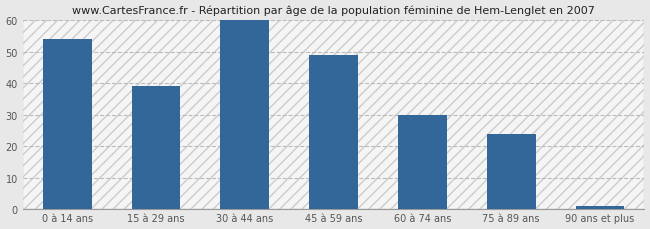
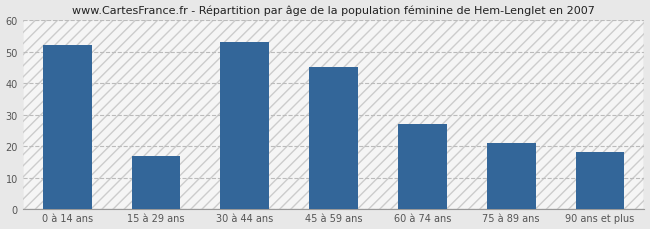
0 à 14 ans: 54 -> 52
15 à 29 ans: 39 -> 17
30 à 44 ans: 60 -> 53
45 à 59 ans: 49 -> 45
60 à 74 ans: 30 -> 27
75 à 89 ans: 24 -> 21
90 ans et plus: 1 -> 18
